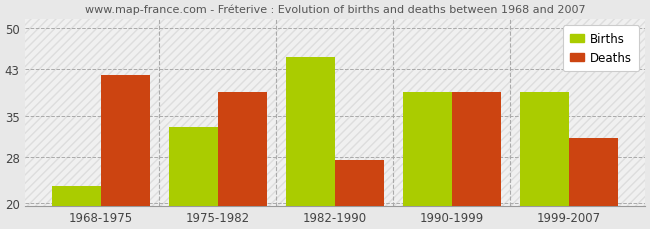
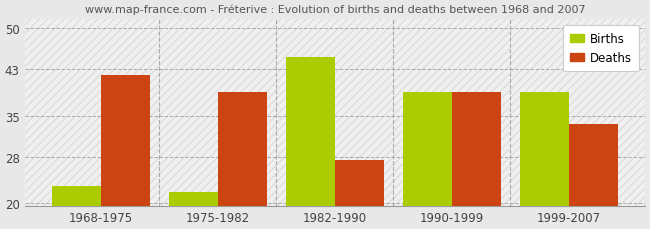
Births/1975-1982: 33 -> 22
Deaths/1999-2007: 31.2 -> 33.5
